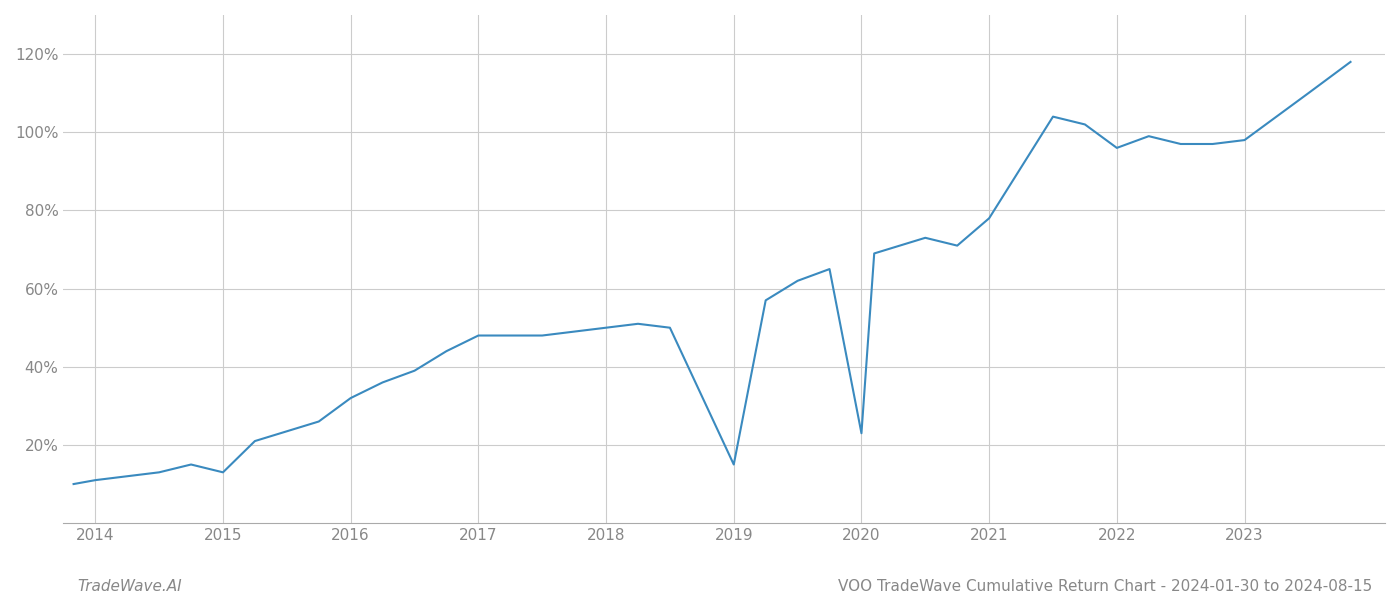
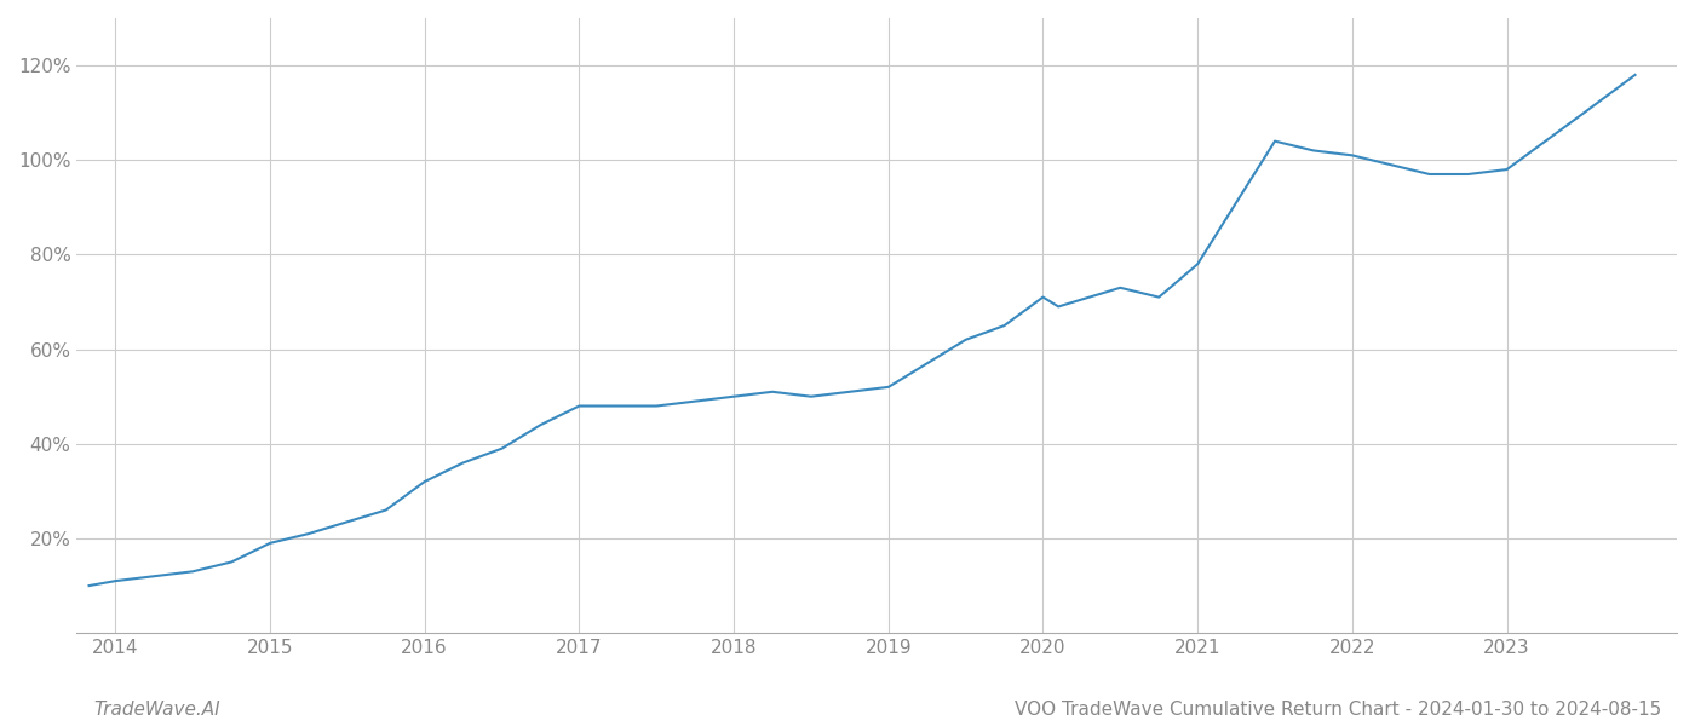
2015: 13% -> 19%
2019: 15% -> 52%
2020: 23% -> 71%
2022: 96% -> 101%
